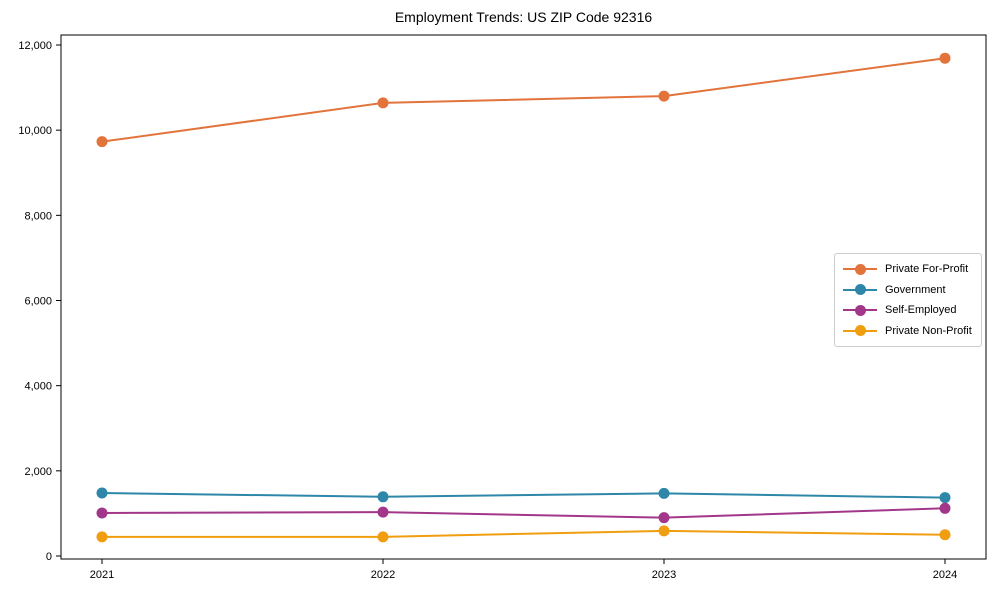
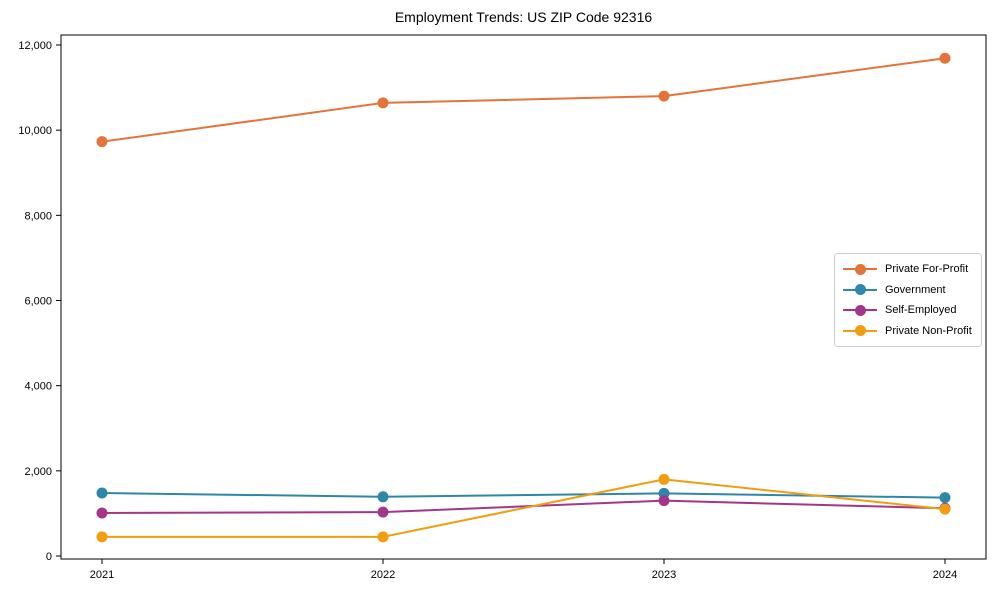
Self-Employed/2023: 900 -> 1300
Private Non-Profit/2023: 600 -> 1800
Private Non-Profit/2024: 500 -> 1100
